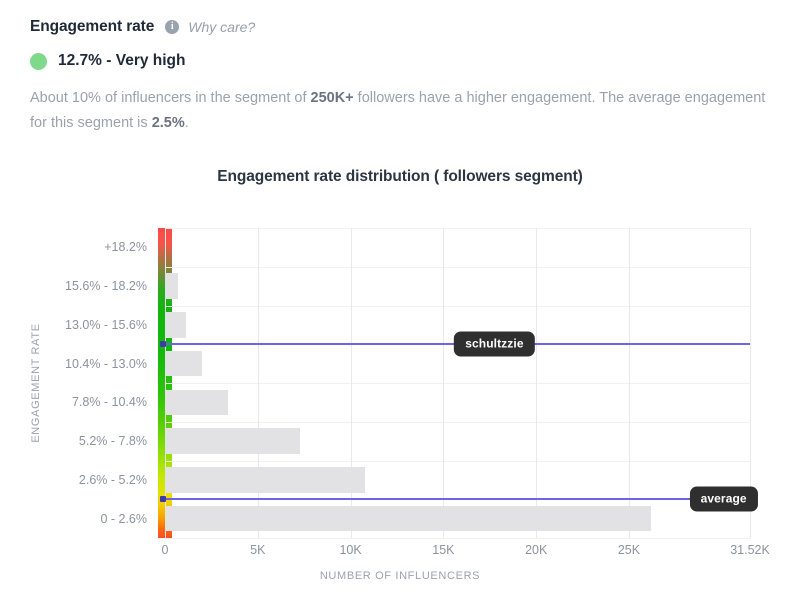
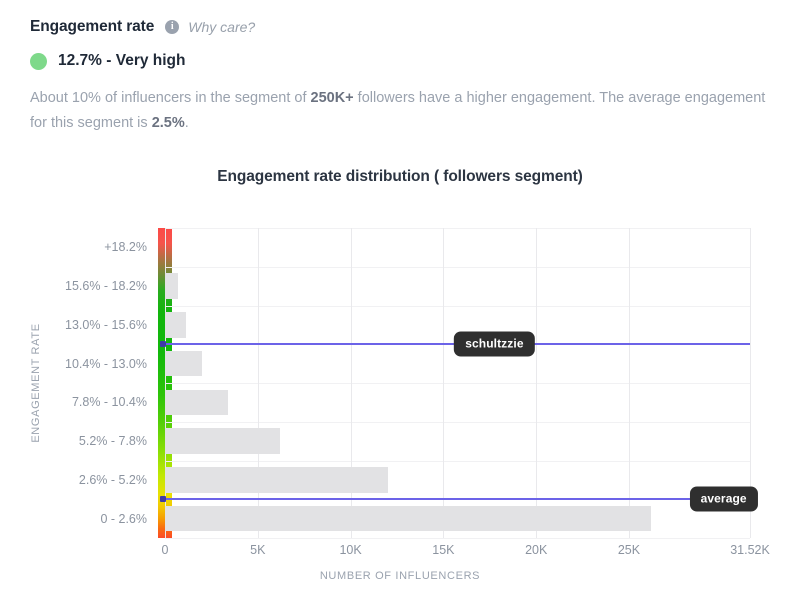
5.2% - 7.8%: 7.3K -> 6.2K
2.6% - 5.2%: 10.8K -> 12.0K
